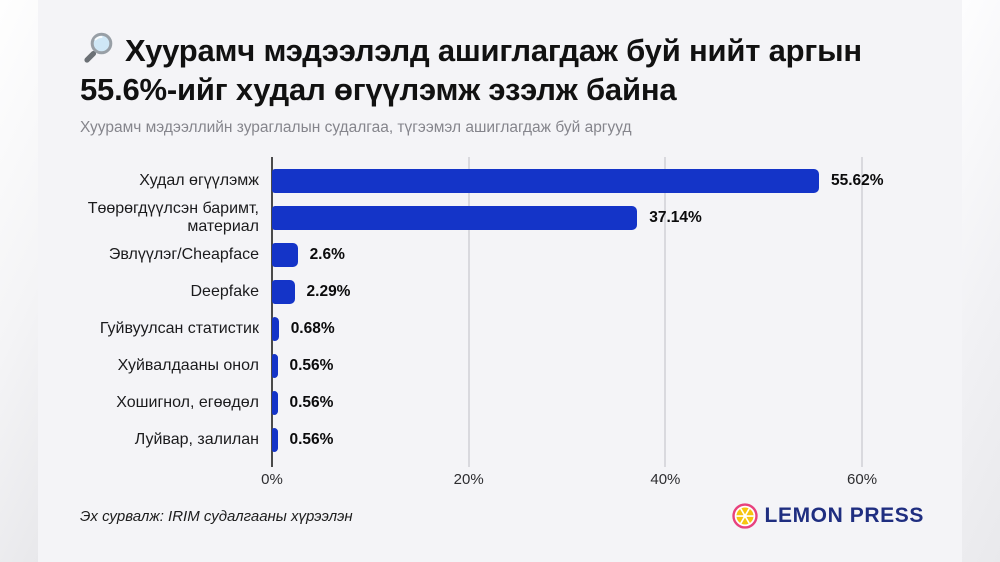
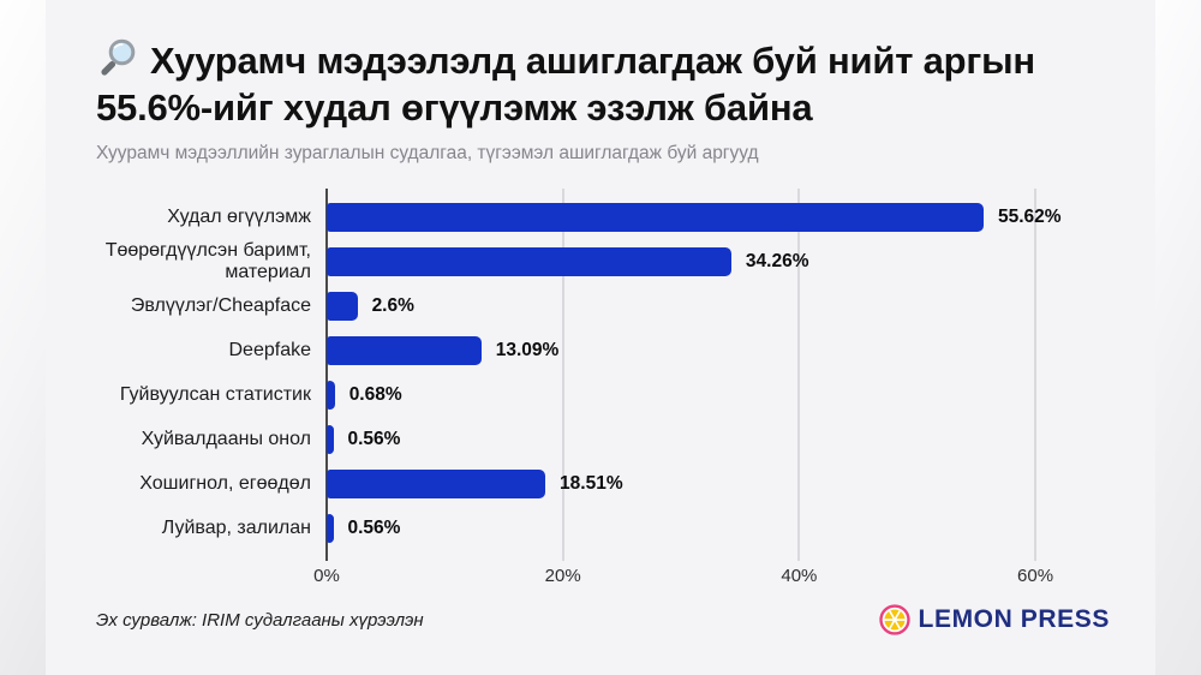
Төөрөгдүүлсэн баримт, материал: 37.14% -> 34.26%
Deepfake: 2.29% -> 13.09%
Хошигнол, егөөдөл: 0.56% -> 18.51%
